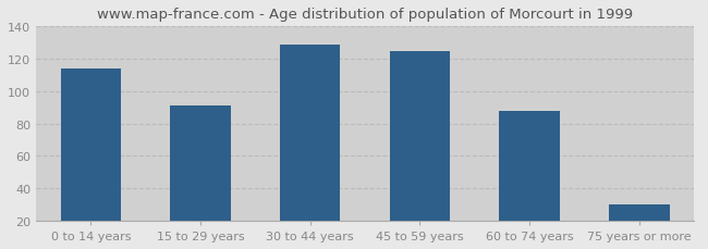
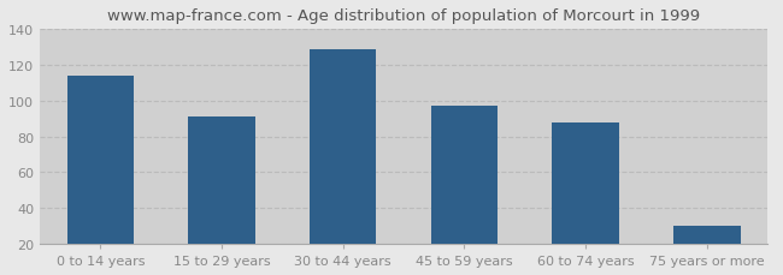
45 to 59 years: 125 -> 97
